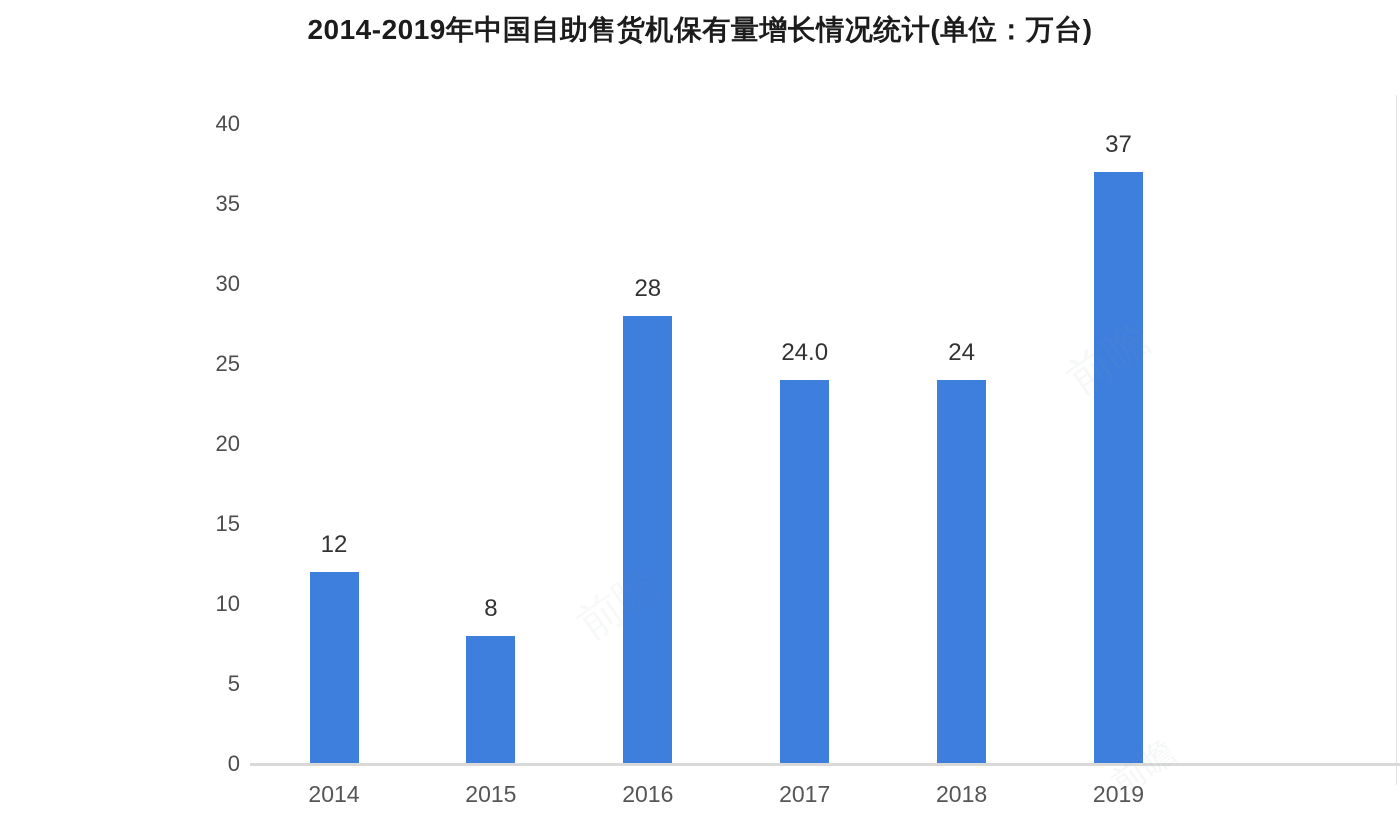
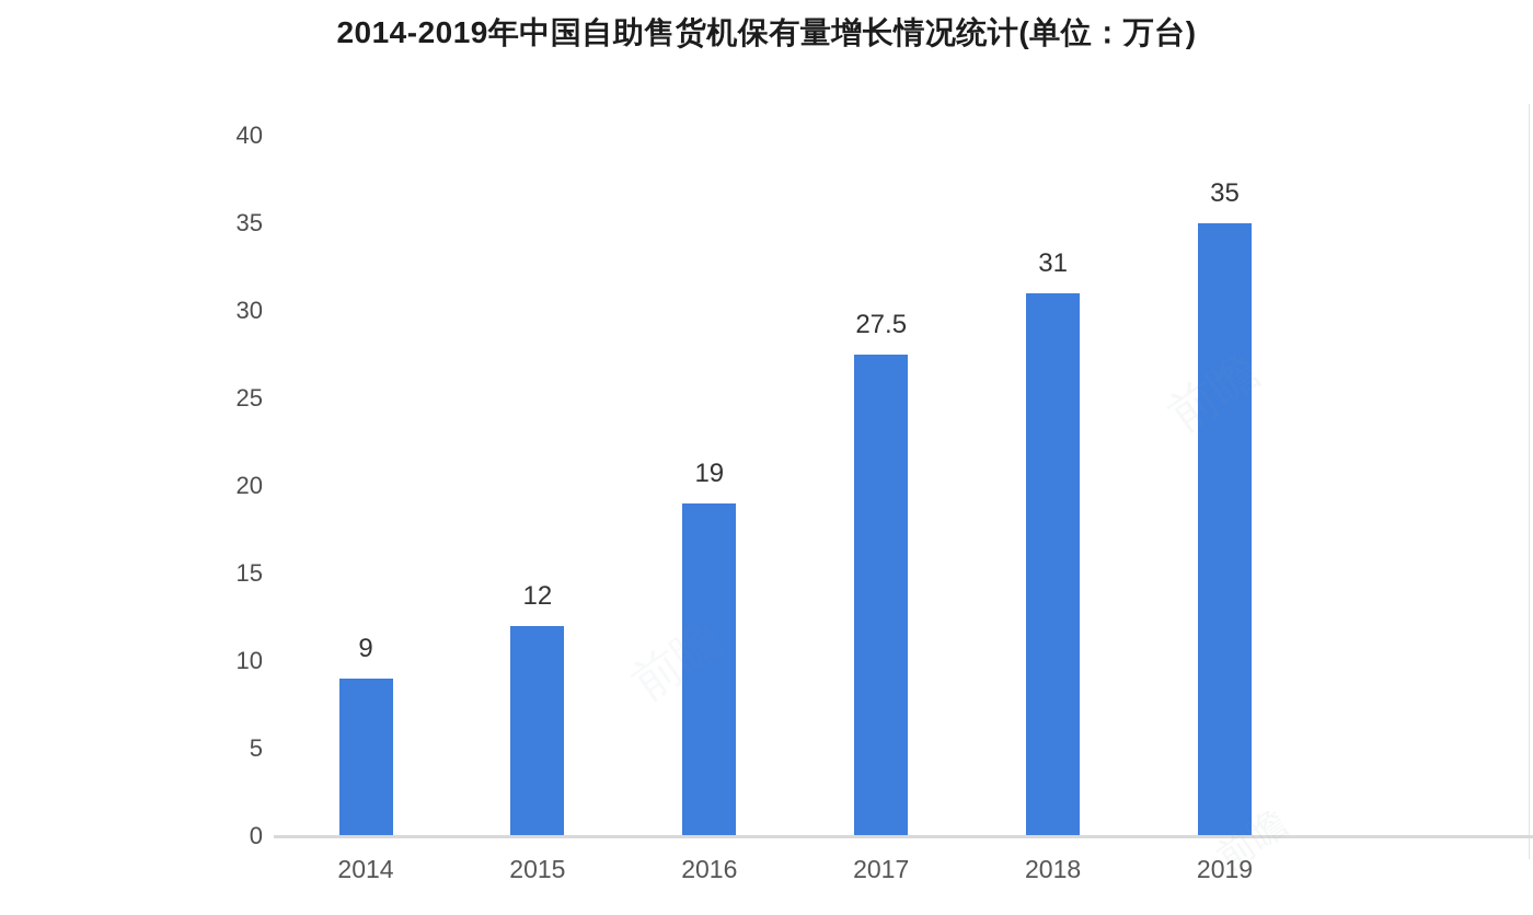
2014: 12 -> 9
2015: 8 -> 12
2016: 28 -> 19
2017: 24.0 -> 27.5
2018: 24 -> 31
2019: 37 -> 35
